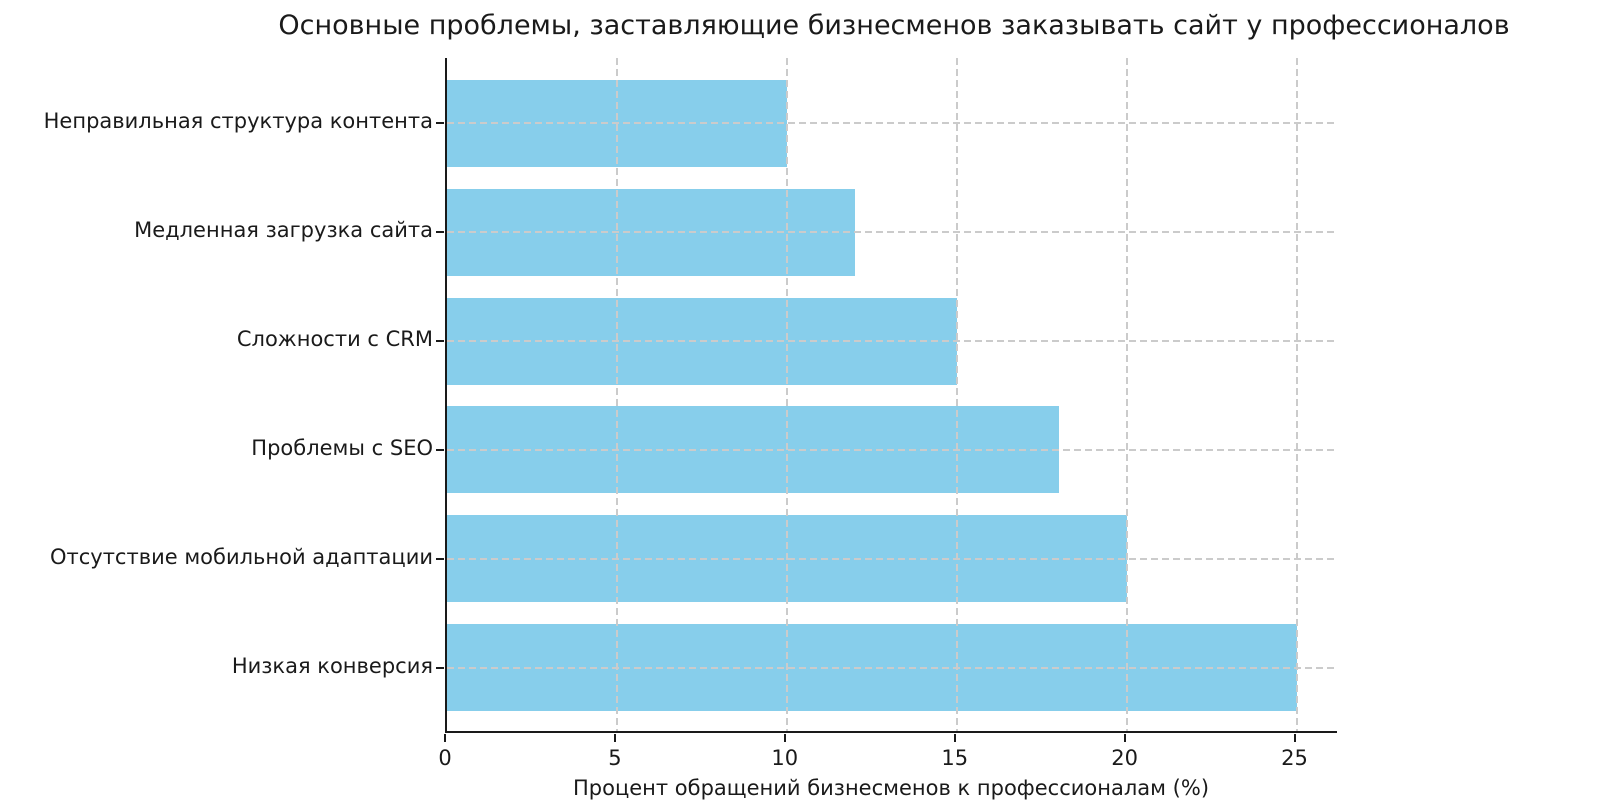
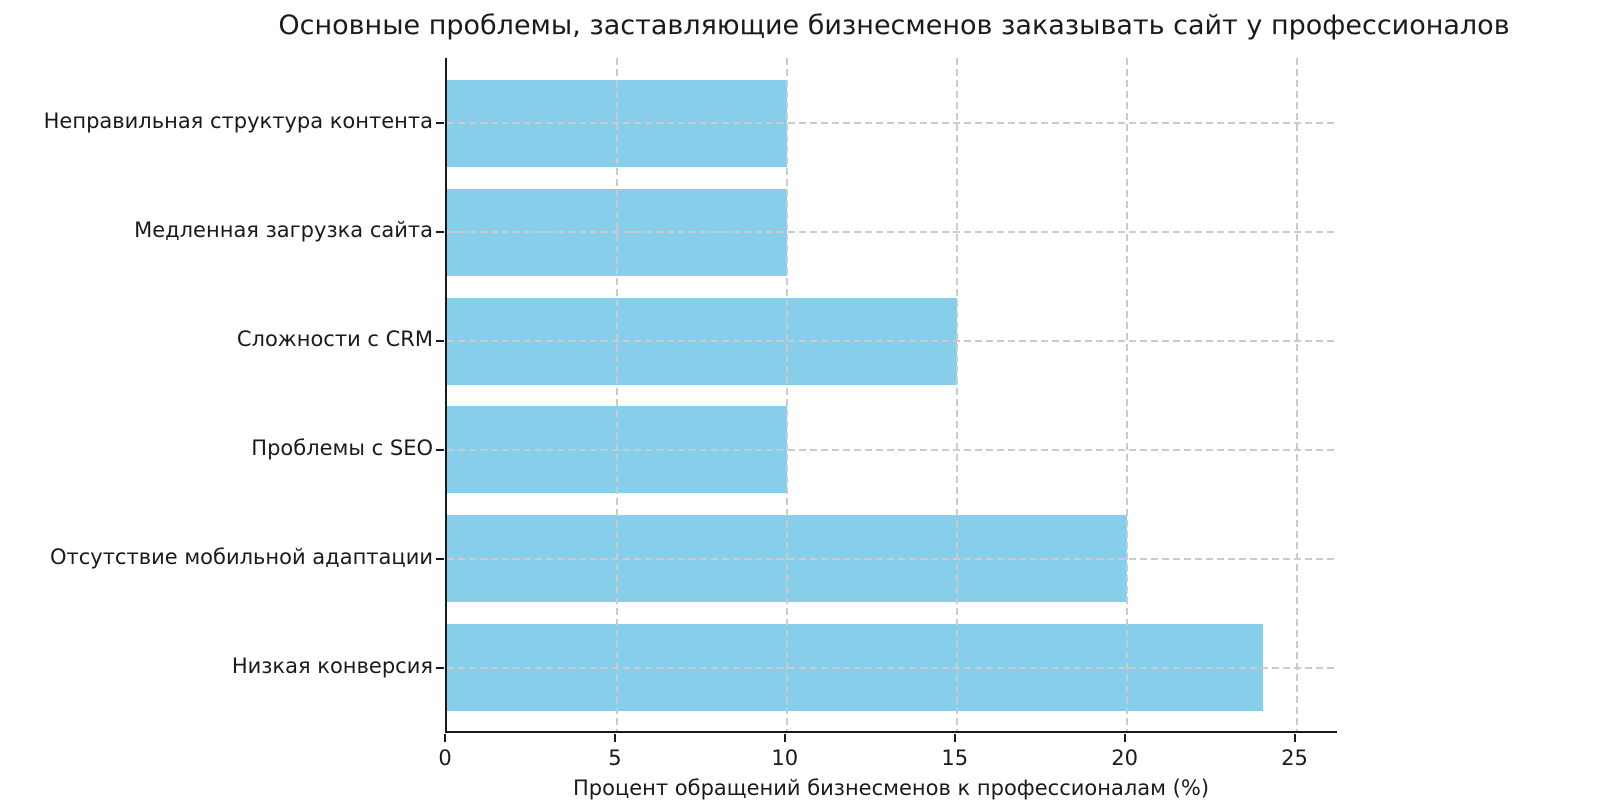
Медленная загрузка сайта: 12 -> 10
Проблемы с SEO: 18 -> 10
Низкая конверсия: 25 -> 24
